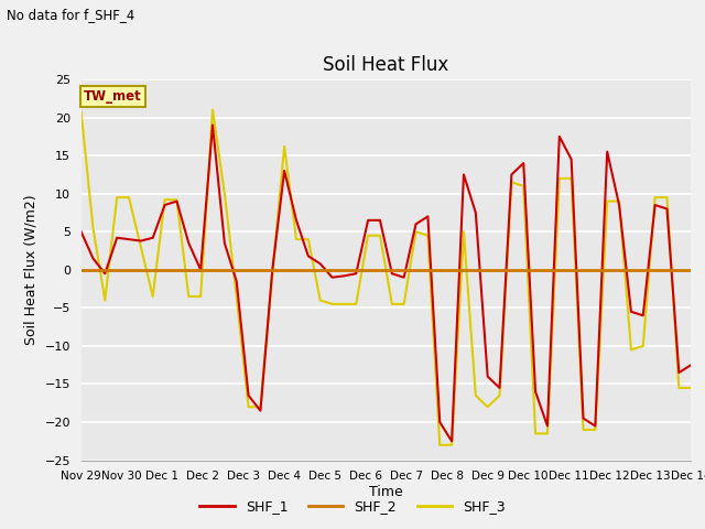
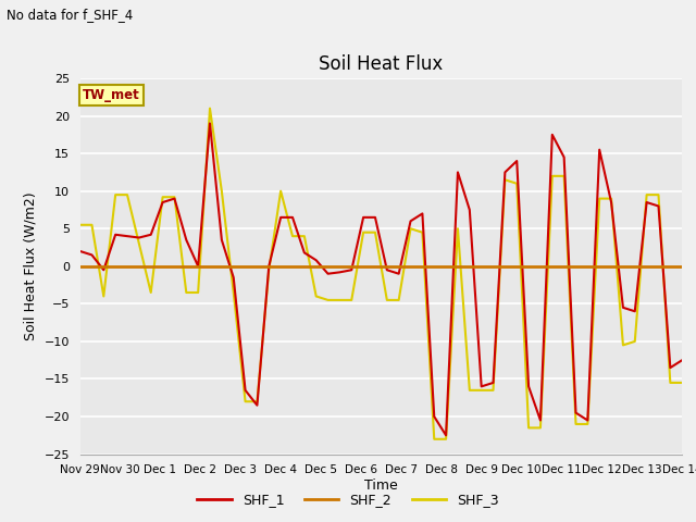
SHF_1/Nov 29: 5.0 -> 2.0
SHF_3/Nov 29: 20.8 -> 5.5
SHF_1/Dec 4: 13.0 -> 6.5
SHF_3/Dec 4: 16.2 -> 10.0
SHF_1/Dec 9: -14.0 -> -16.0
SHF_3/Dec 9: -18.0 -> -16.5
